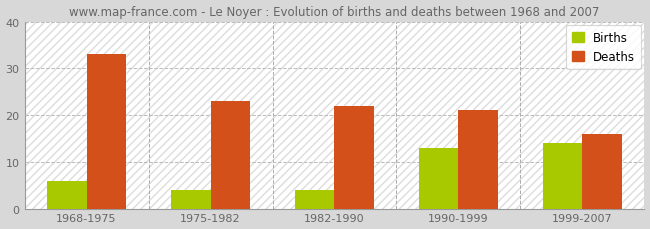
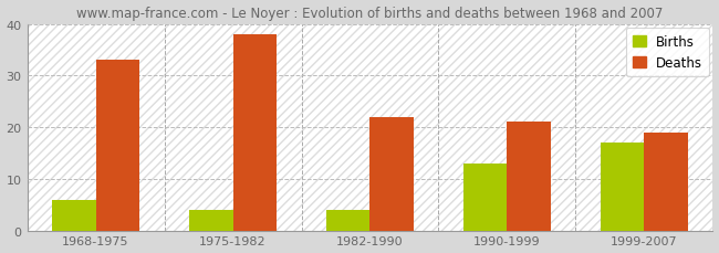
Deaths/1975-1982: 23 -> 38
Births/1999-2007: 14 -> 17
Deaths/1999-2007: 16 -> 19
